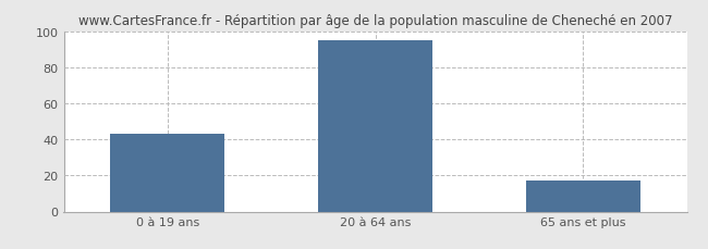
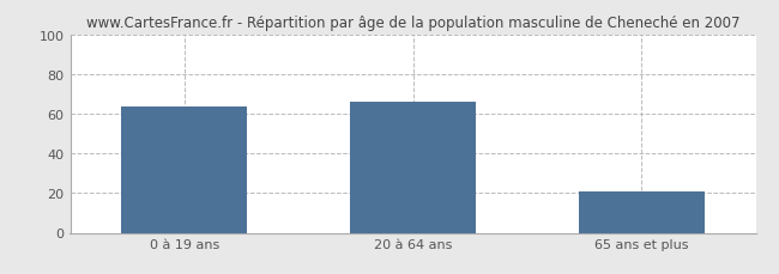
0 à 19 ans: 43 -> 64
20 à 64 ans: 95 -> 66
65 ans et plus: 17 -> 21
